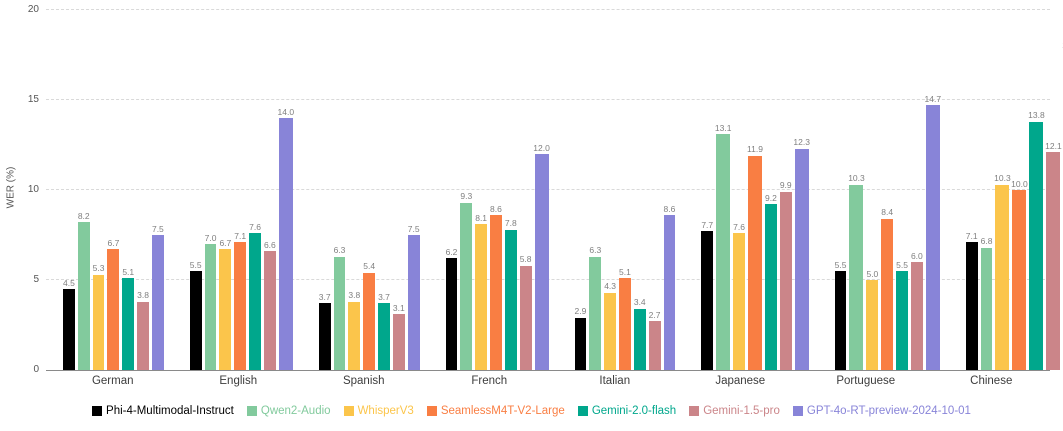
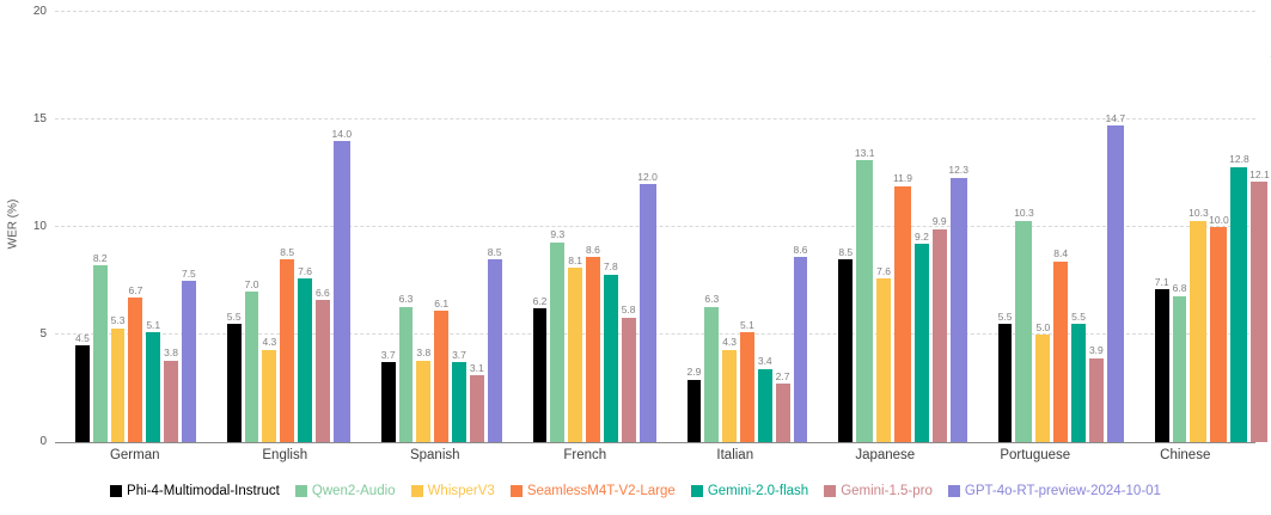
WhisperV3/English: 6.7 -> 4.3
SeamlessM4T-V2-Large/English: 7.1 -> 8.5
SeamlessM4T-V2-Large/Spanish: 5.4 -> 6.1
GPT-4o-RT-preview-2024-10-01/Spanish: 7.5 -> 8.5
Phi-4-Multimodal-Instruct/Japanese: 7.7 -> 8.5
Gemini-1.5-pro/Portuguese: 6.0 -> 3.9
Gemini-2.0-flash/Chinese: 13.8 -> 12.8
